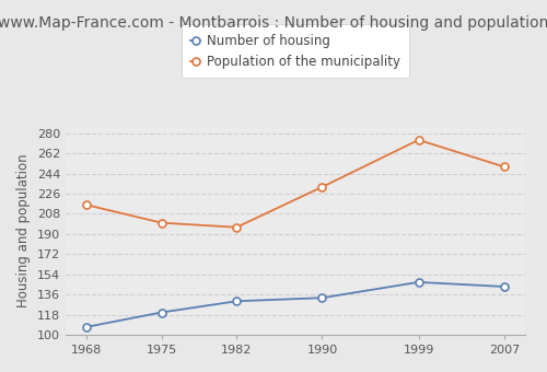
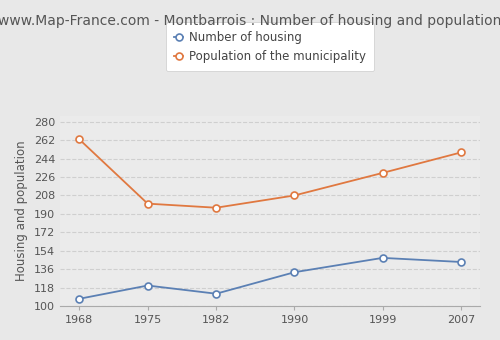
Population of the municipality/1968: 216 -> 263
Number of housing/1982: 130 -> 112
Population of the municipality/1990: 232 -> 208
Population of the municipality/1999: 274 -> 230
